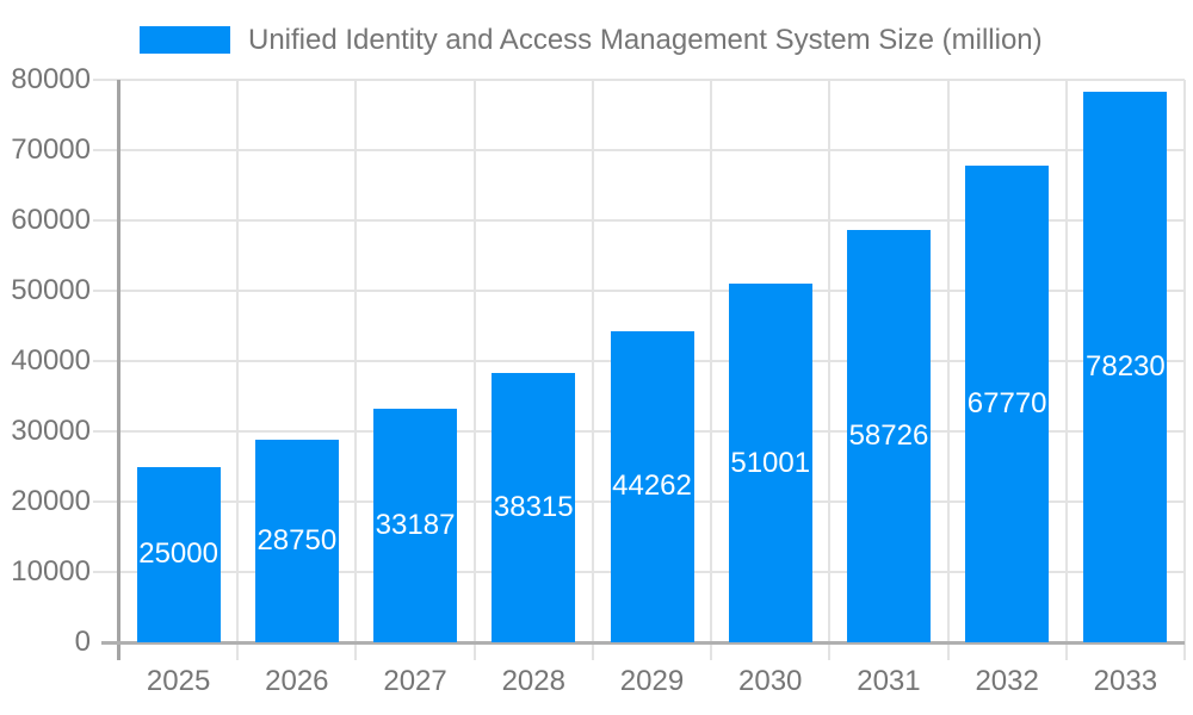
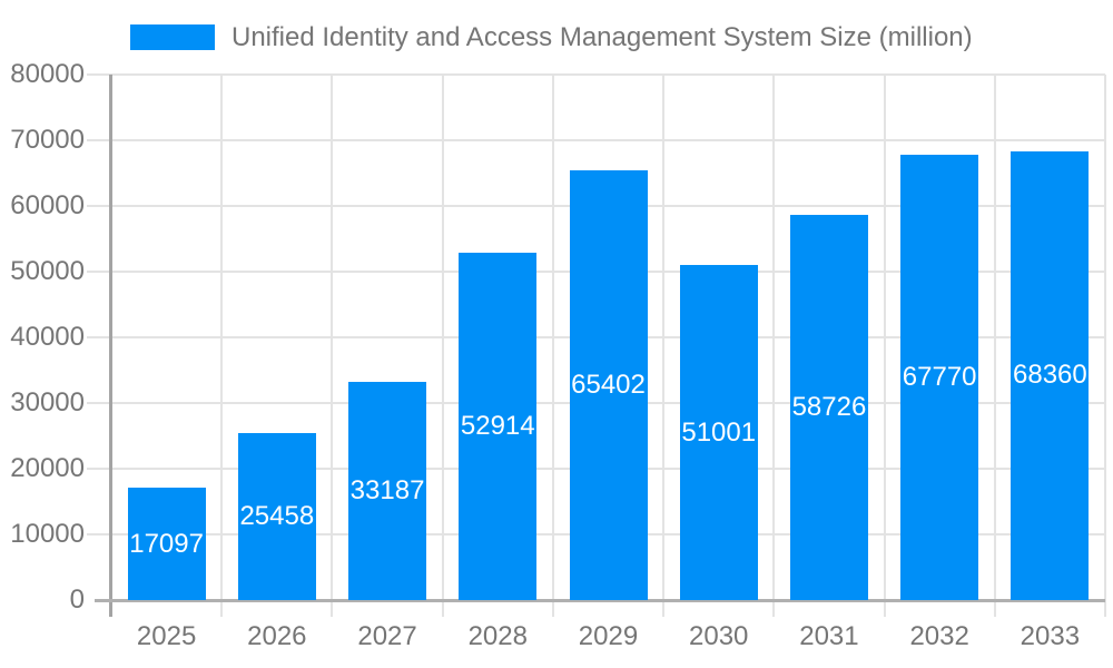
2025: 25000 -> 17097
2026: 28750 -> 25458
2028: 38315 -> 52914
2029: 44262 -> 65402
2033: 78230 -> 68360
